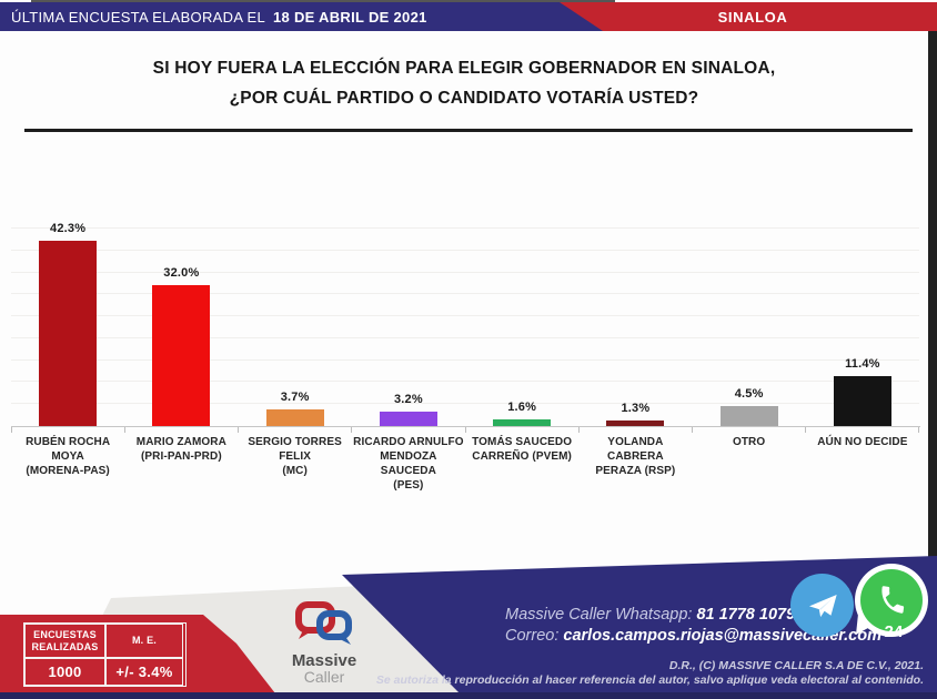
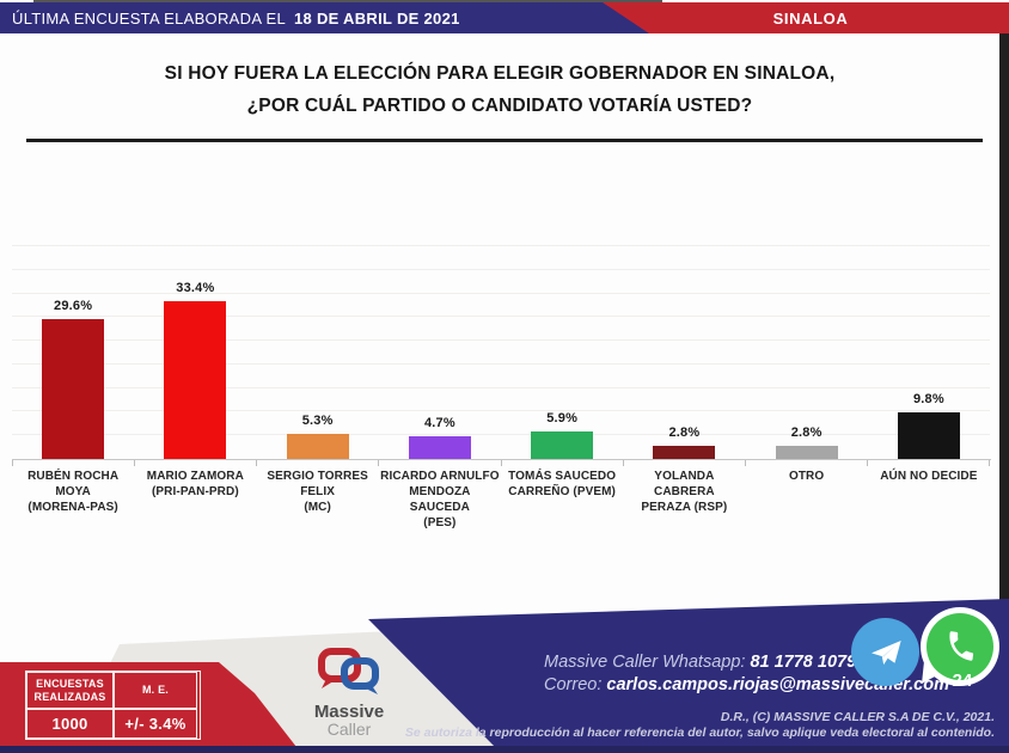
RUBÉN ROCHA MOYA (MORENA-PAS): 42.3% -> 29.6%
MARIO ZAMORA (PRI-PAN-PRD): 32.0% -> 33.4%
SERGIO TORRES FELIX (MC): 3.7% -> 5.3%
RICARDO ARNULFO MENDOZA SAUCEDA (PES): 3.2% -> 4.7%
TOMÁS SAUCEDO CARREÑO (PVEM): 1.6% -> 5.9%
YOLANDA CABRERA PERAZA (RSP): 1.3% -> 2.8%
OTRO: 4.5% -> 2.8%
AÚN NO DECIDE: 11.4% -> 9.8%
